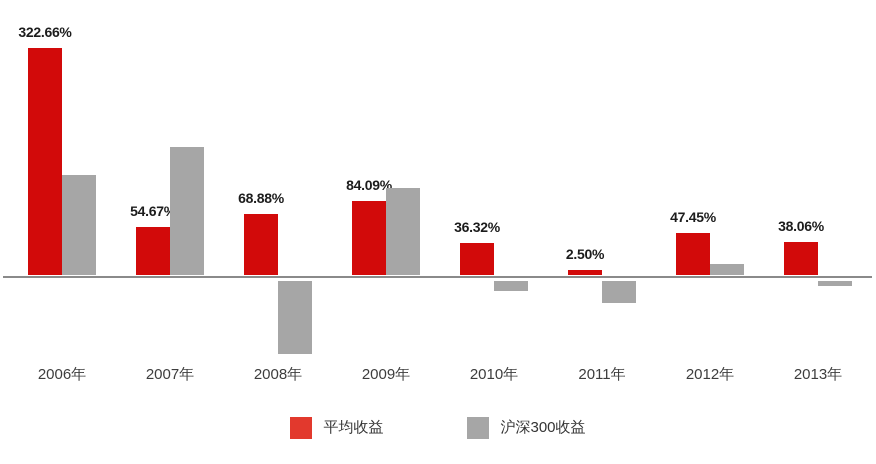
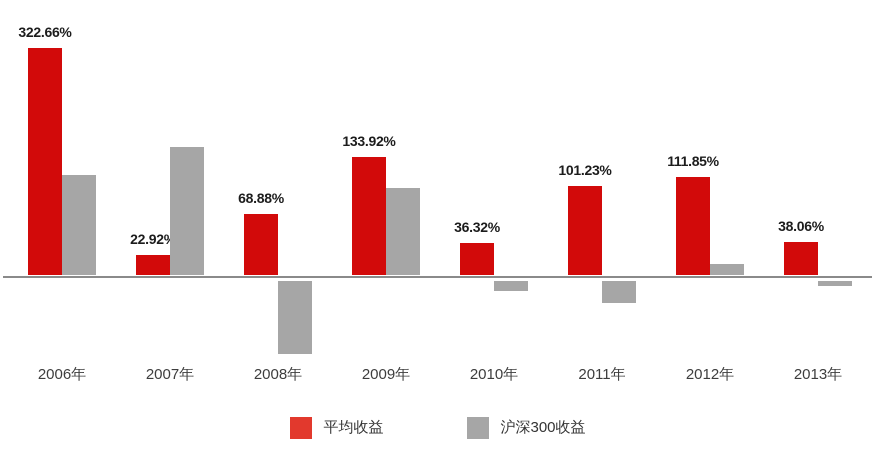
平均收益/2007年: 54.67% -> 22.92%
平均收益/2009年: 84.09% -> 133.92%
平均收益/2011年: 2.50% -> 101.23%
平均收益/2012年: 47.45% -> 111.85%
